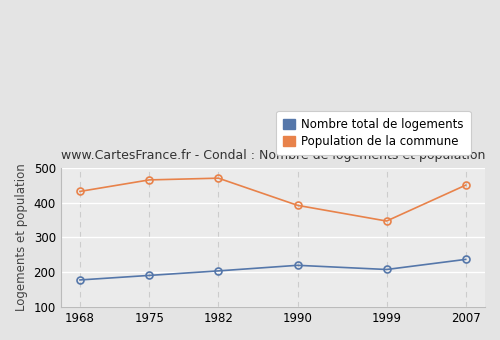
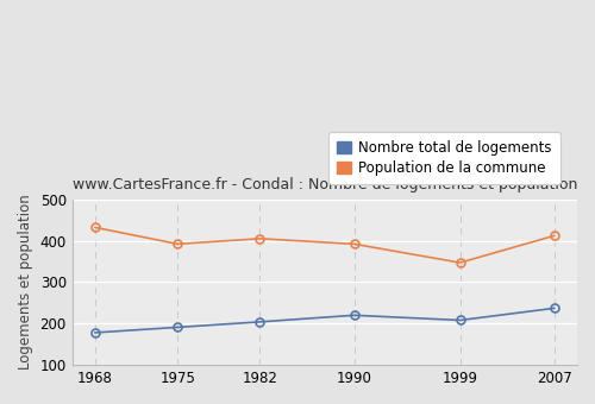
Population de la commune/1975: 465 -> 392
Population de la commune/1982: 470 -> 405
Population de la commune/2007: 450 -> 412
